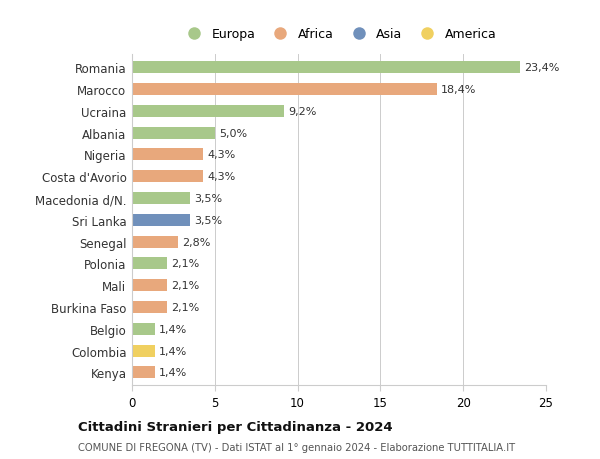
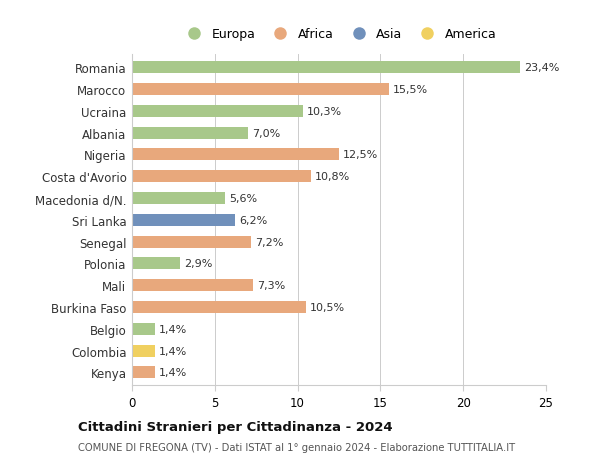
Marocco: 18,4% -> 15,5%
Ucraina: 9,2% -> 10,3%
Albania: 5,0% -> 7,0%
Nigeria: 4,3% -> 12,5%
Costa d'Avorio: 4,3% -> 10,8%
Macedonia d/N.: 3,5% -> 5,6%
Sri Lanka: 3,5% -> 6,2%
Senegal: 2,8% -> 7,2%
Polonia: 2,1% -> 2,9%
Mali: 2,1% -> 7,3%
Burkina Faso: 2,1% -> 10,5%
